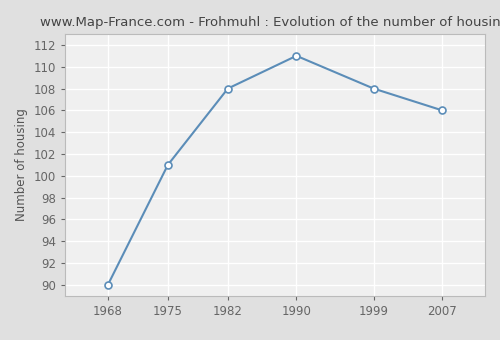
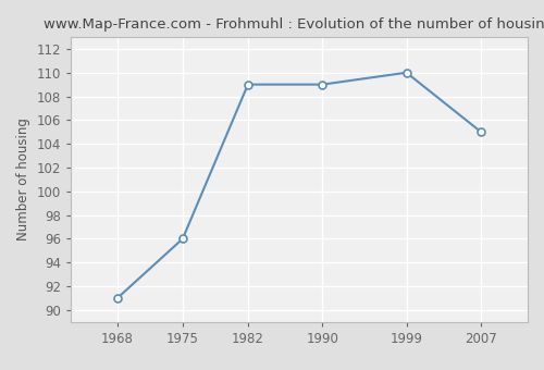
1968: 90 -> 91
1975: 101 -> 96
1982: 108 -> 109
1990: 111 -> 109
1999: 108 -> 110
2007: 106 -> 105
